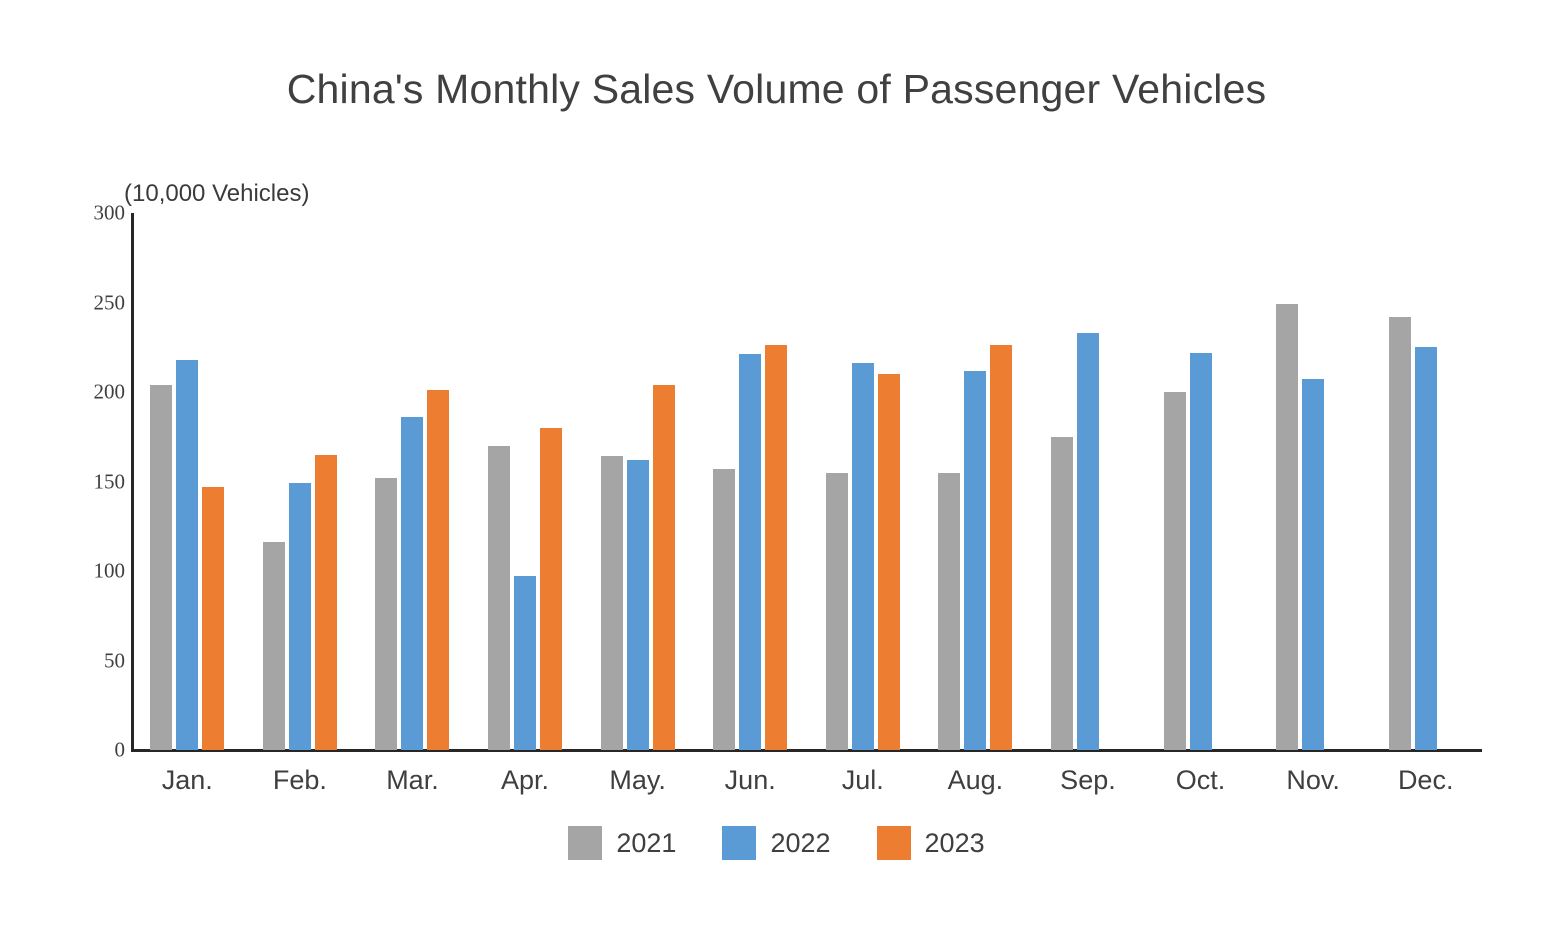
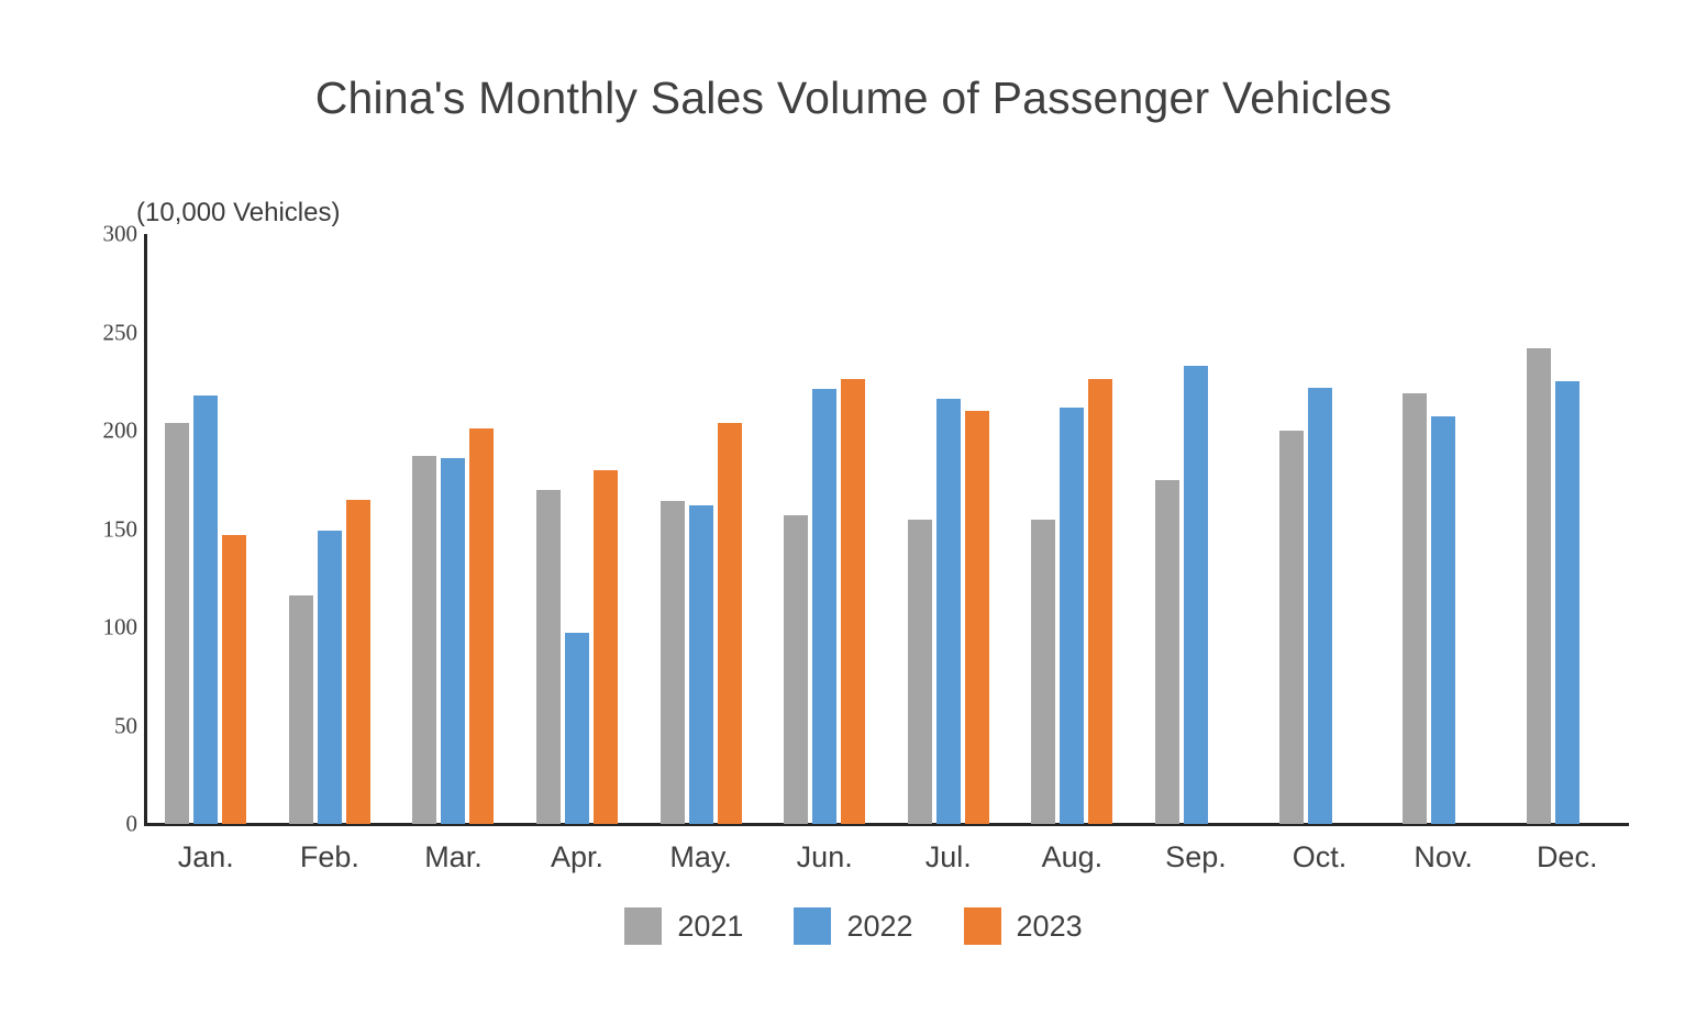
2021/Mar.: 152 -> 187
2021/Nov.: 249 -> 219
